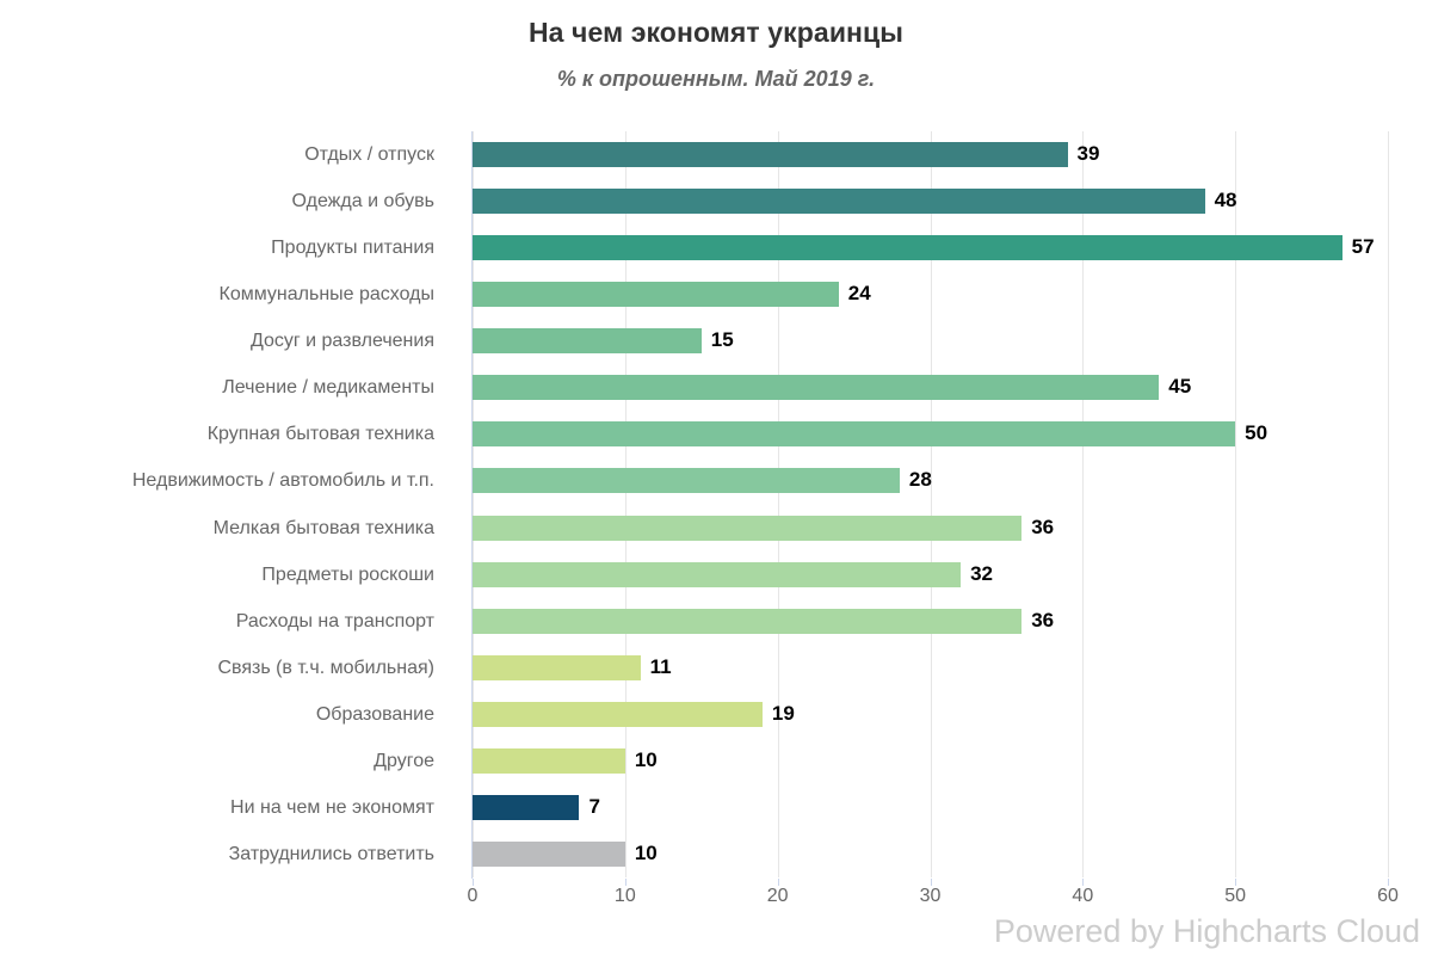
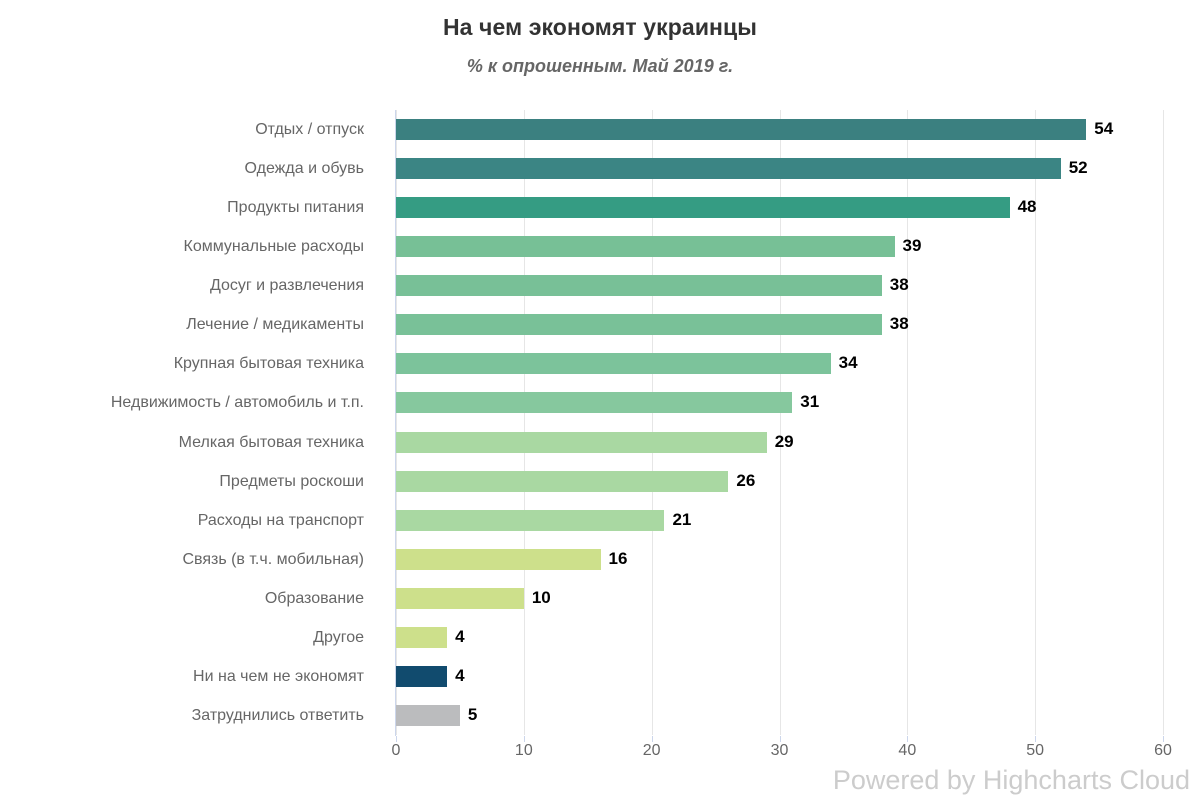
Отдых / отпуск: 39 -> 54
Одежда и обувь: 48 -> 52
Продукты питания: 57 -> 48
Коммунальные расходы: 24 -> 39
Досуг и развлечения: 15 -> 38
Лечение / медикаменты: 45 -> 38
Крупная бытовая техника: 50 -> 34
Недвижимость / автомобиль и т.п.: 28 -> 31
Мелкая бытовая техника: 36 -> 29
Предметы роскоши: 32 -> 26
Расходы на транспорт: 36 -> 21
Связь (в т.ч. мобильная): 11 -> 16
Образование: 19 -> 10
Другое: 10 -> 4
Ни на чем не экономят: 7 -> 4
Затруднились ответить: 10 -> 5
